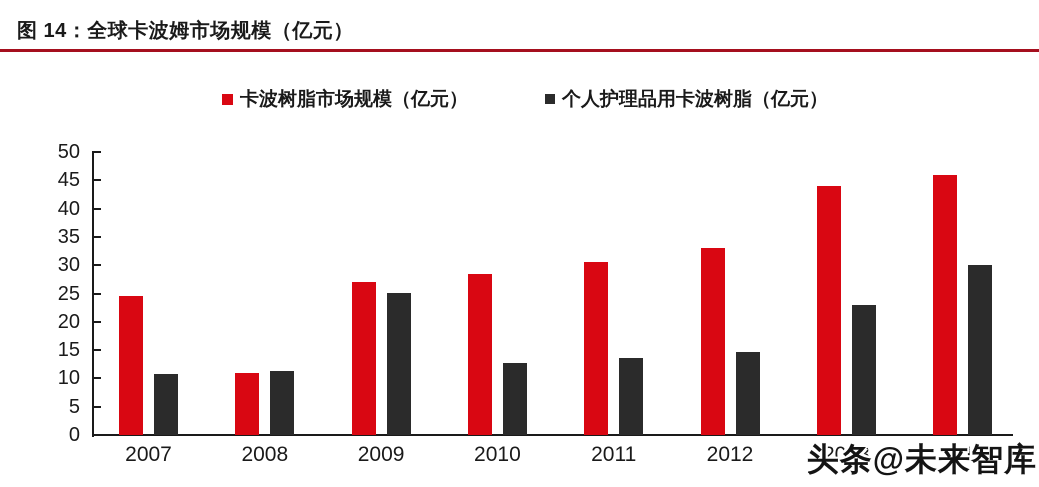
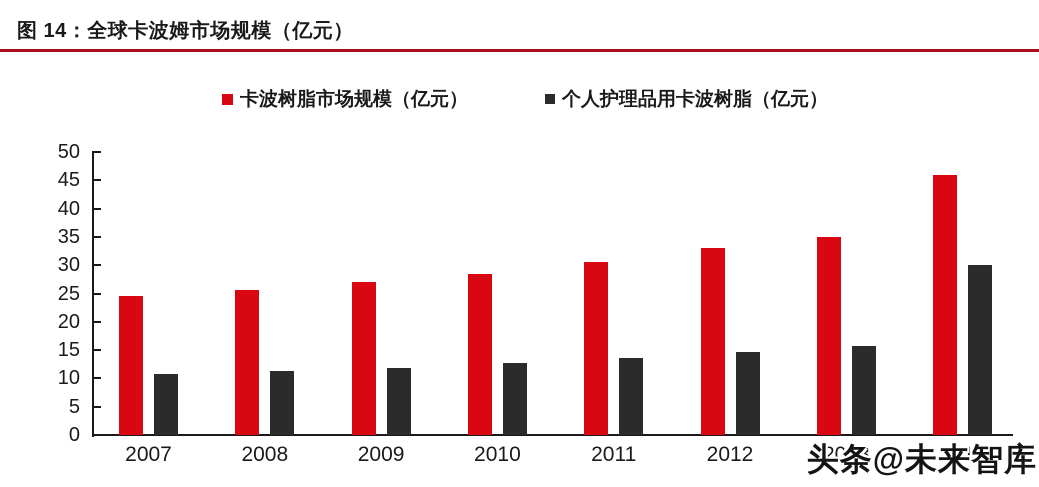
卡波树脂市场规模（亿元）/2008: 11 -> 26
个人护理品用卡波树脂（亿元）/2009: 25 -> 12
卡波树脂市场规模（亿元）/2013: 44 -> 35
个人护理品用卡波树脂（亿元）/2013: 23 -> 16
